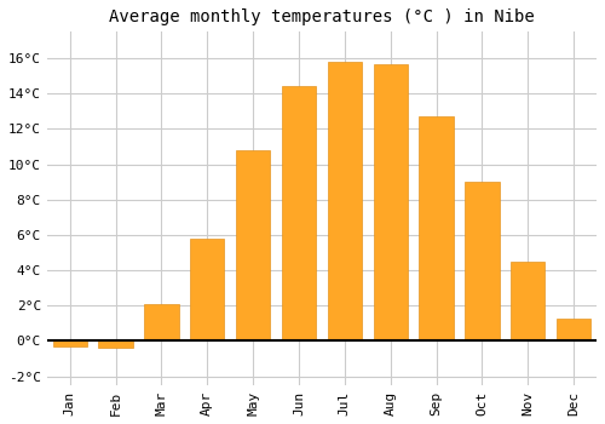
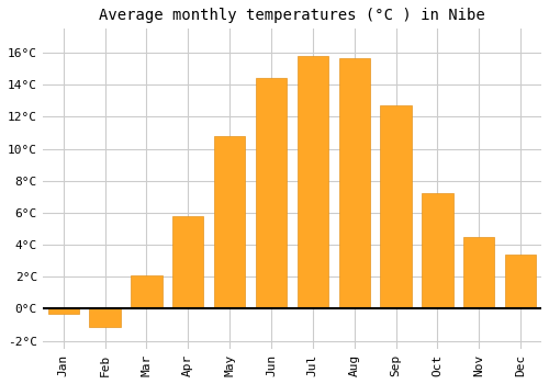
Feb: -0.4°C -> -1.1°C
Oct: 9.0°C -> 7.2°C
Dec: 1.3°C -> 3.4°C
